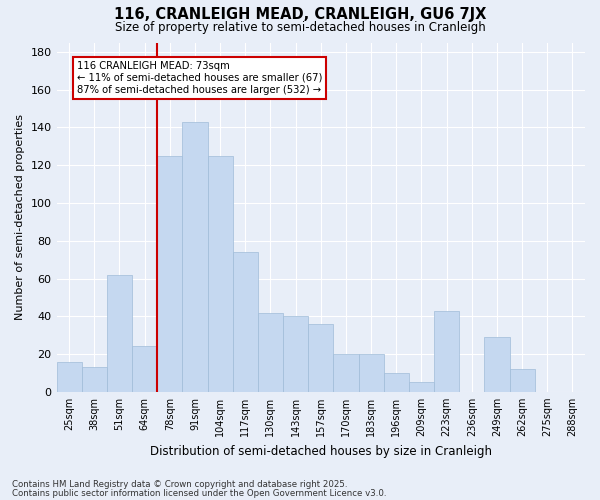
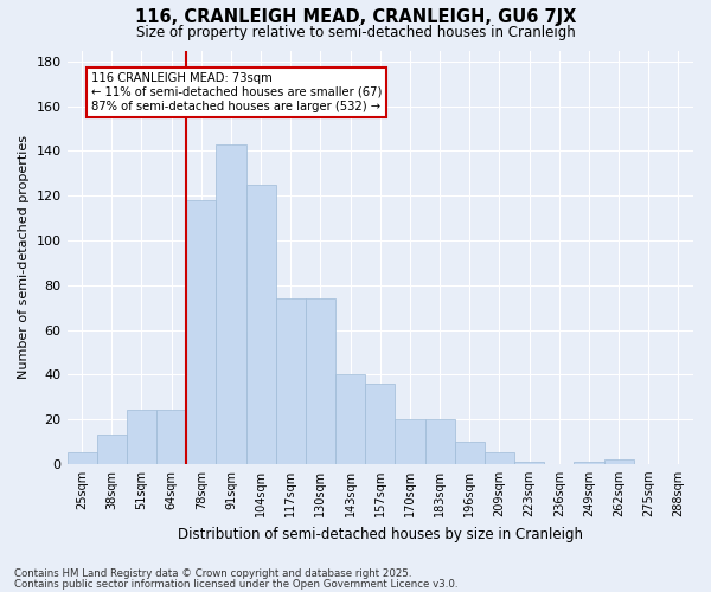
25sqm: 16 -> 5
51sqm: 62 -> 24
78sqm: 125 -> 118
130sqm: 42 -> 74
223sqm: 43 -> 1
249sqm: 29 -> 1
262sqm: 12 -> 2
